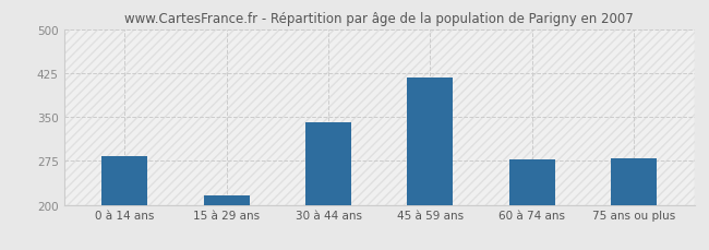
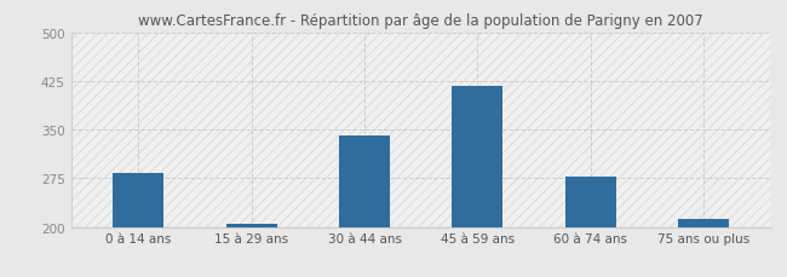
15 à 29 ans: 216 -> 205
75 ans ou plus: 280 -> 212
